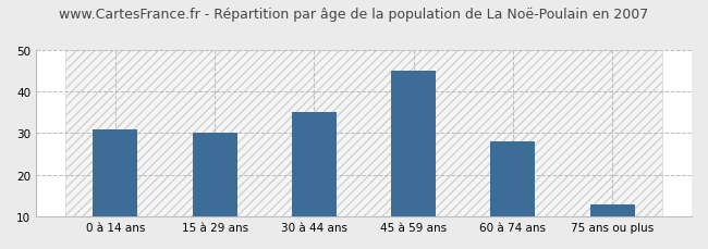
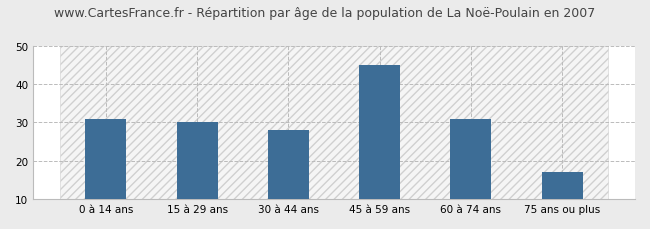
30 à 44 ans: 35 -> 28
60 à 74 ans: 28 -> 31
75 ans ou plus: 13 -> 17
